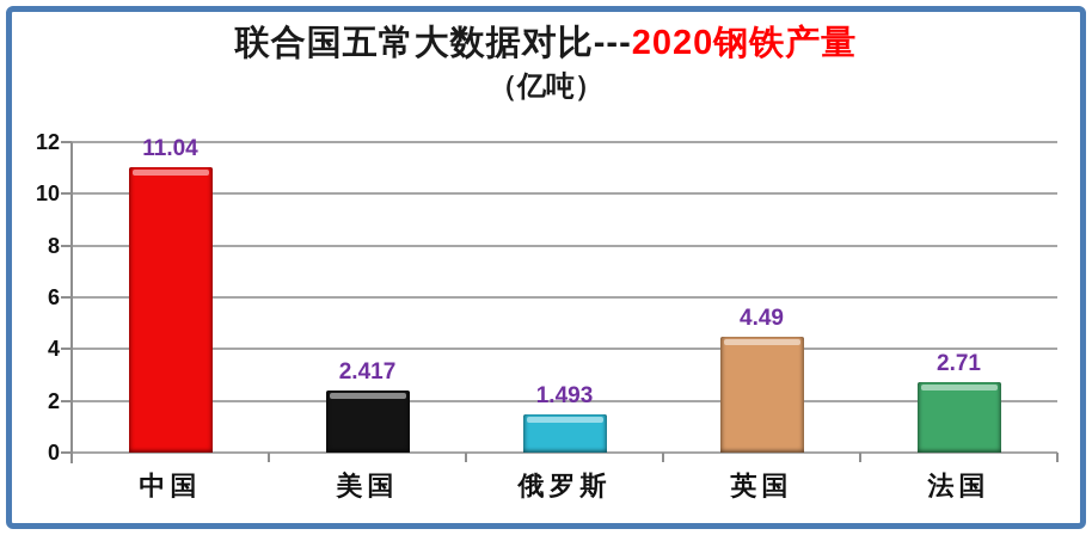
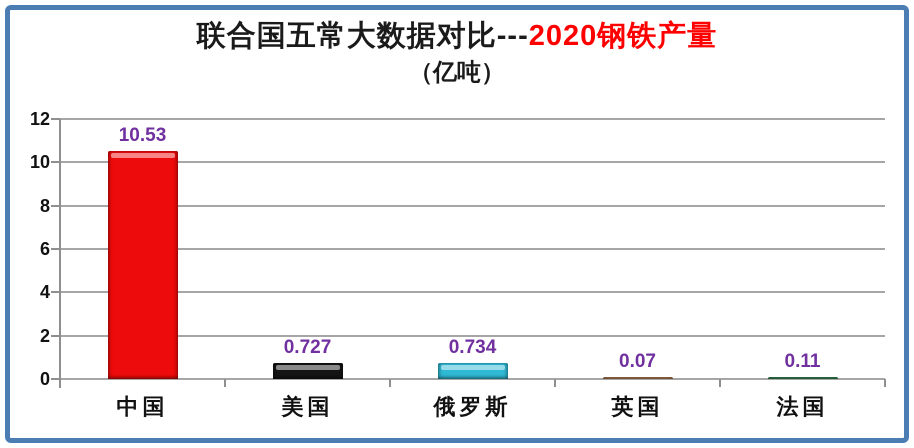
中国: 11.04 -> 10.53
美国: 2.417 -> 0.727
俄罗斯: 1.493 -> 0.734
英国: 4.49 -> 0.07
法国: 2.71 -> 0.11
